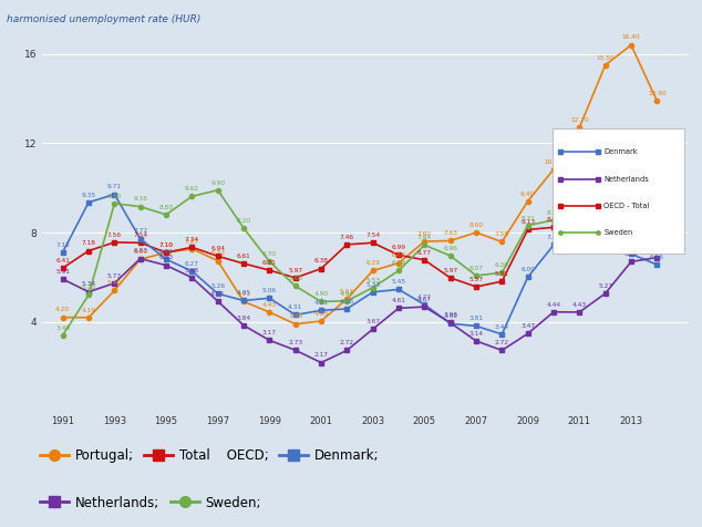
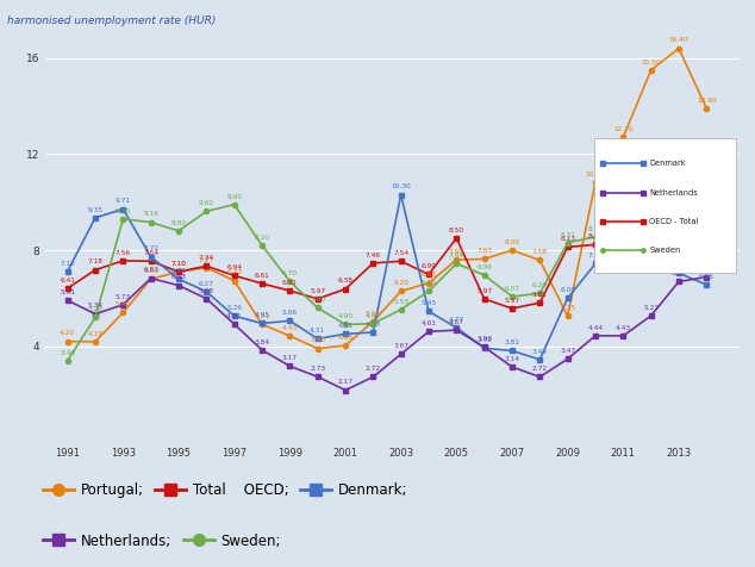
Denmark;/2003: 5.33 -> 10.30
Total OECD;/2005: 6.77 -> 8.50
Portugal;/2009: 9.40 -> 5.25
